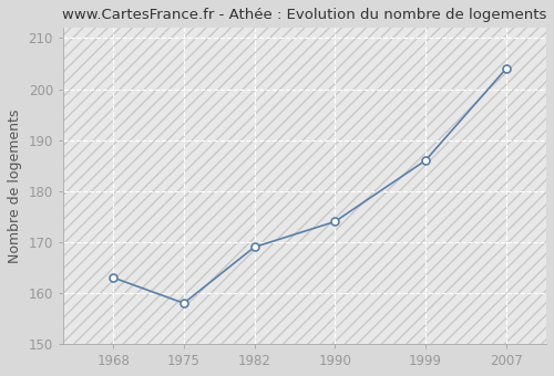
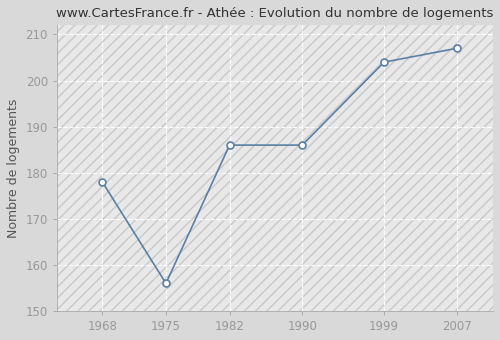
1968: 163 -> 178
1975: 158 -> 156
1982: 169 -> 186
1990: 174 -> 186
1999: 186 -> 204
2007: 204 -> 207
